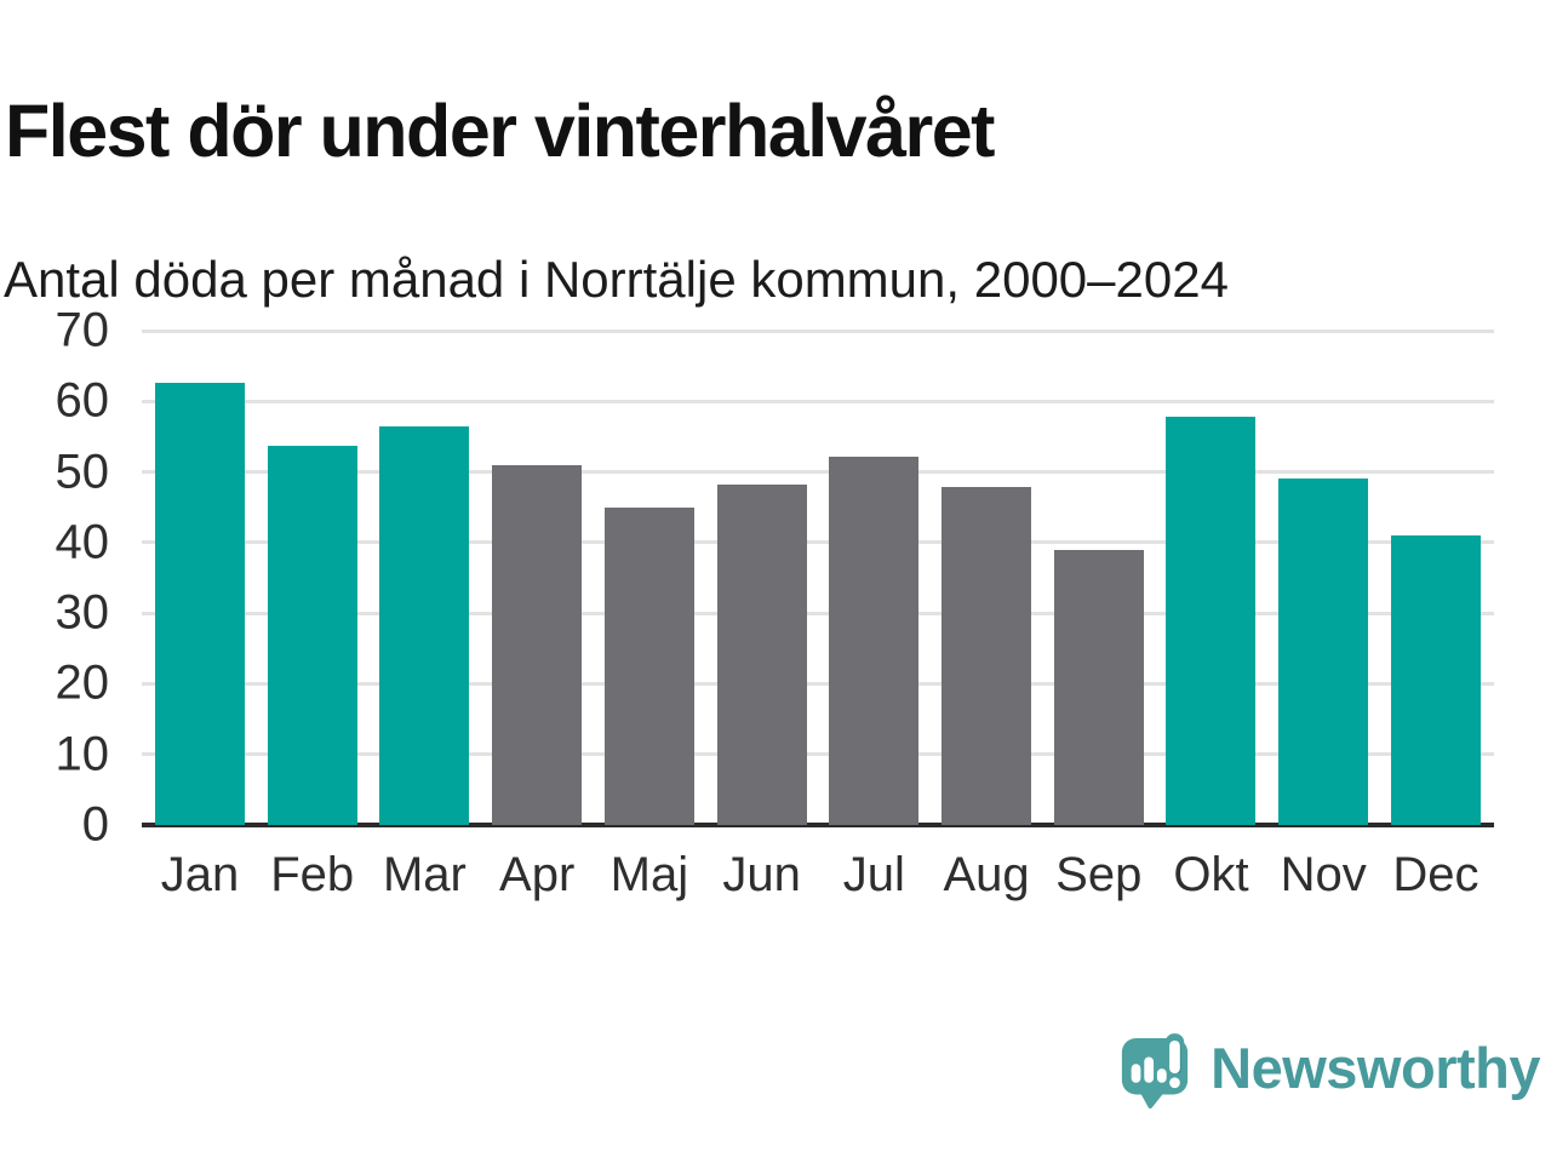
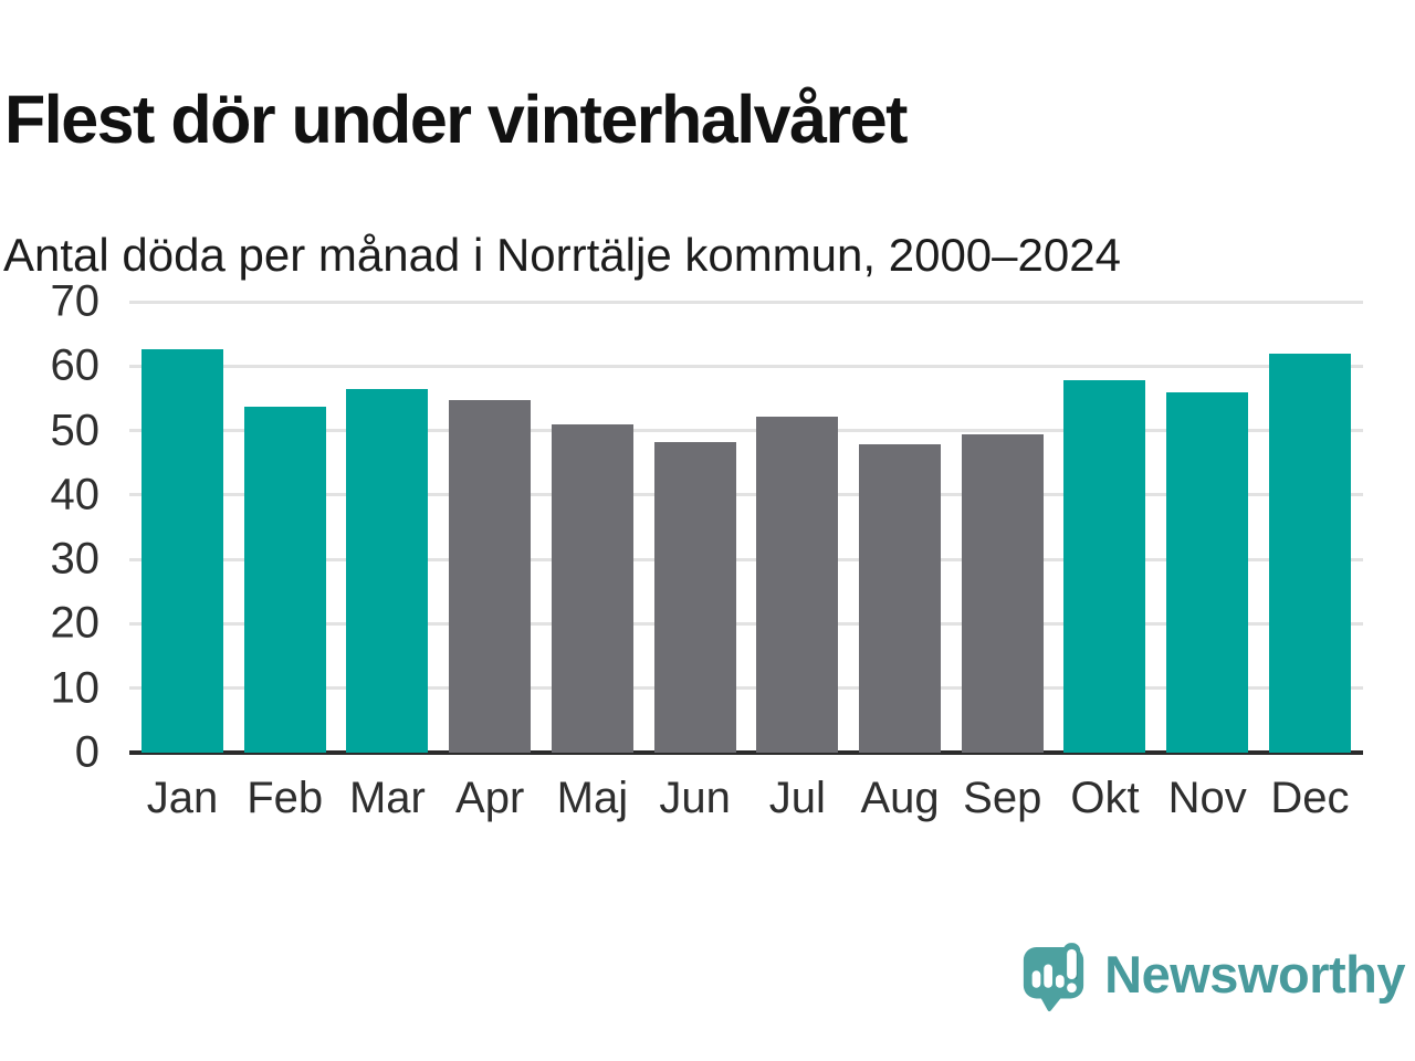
Apr: 51 -> 55
Maj: 45 -> 51
Sep: 39 -> 50
Nov: 49 -> 56
Dec: 41 -> 62
